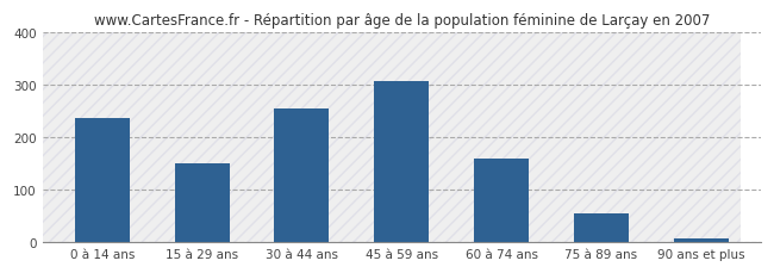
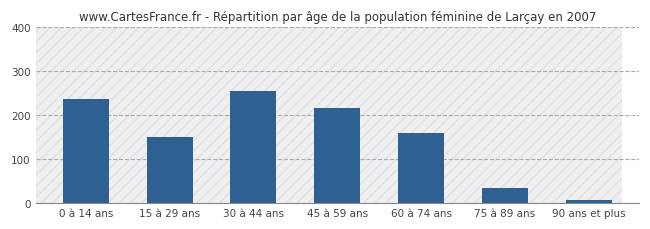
45 à 59 ans: 308 -> 215
75 à 89 ans: 55 -> 35
